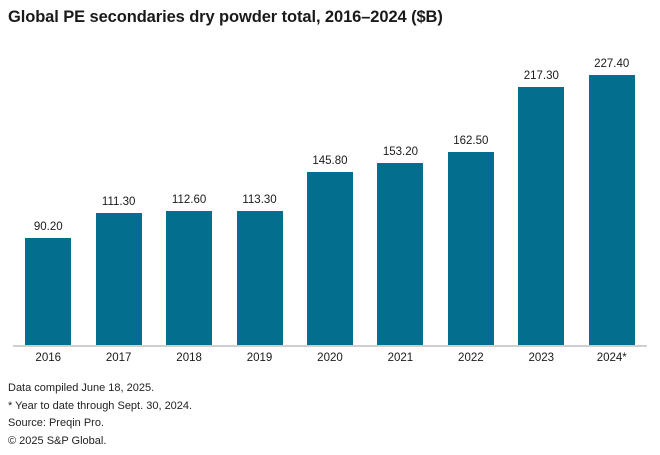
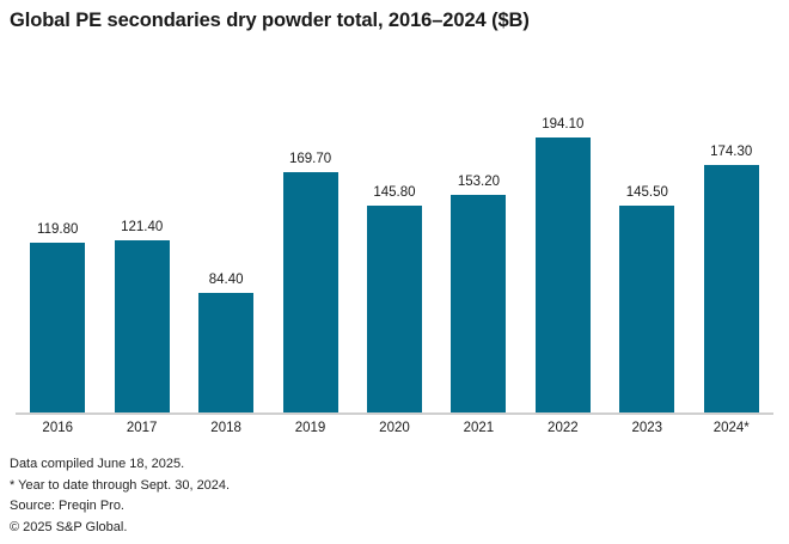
2016: 90.20 -> 119.80
2017: 111.30 -> 121.40
2018: 112.60 -> 84.40
2019: 113.30 -> 169.70
2022: 162.50 -> 194.10
2023: 217.30 -> 145.50
2024*: 227.40 -> 174.30
